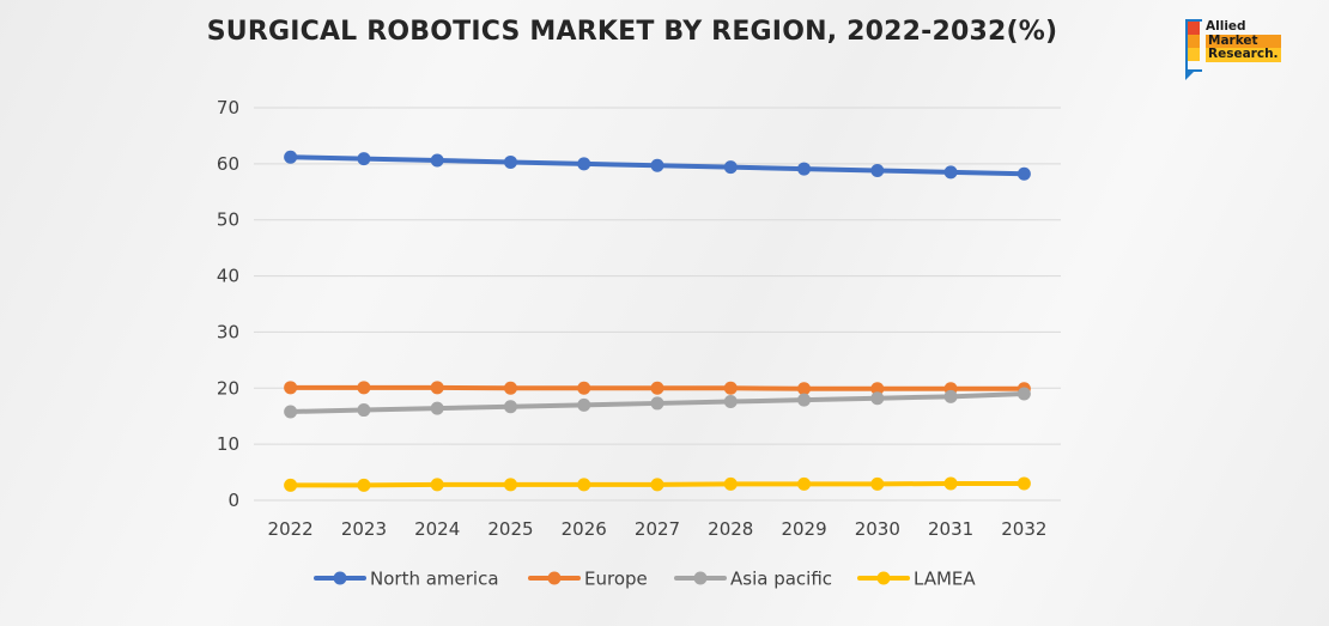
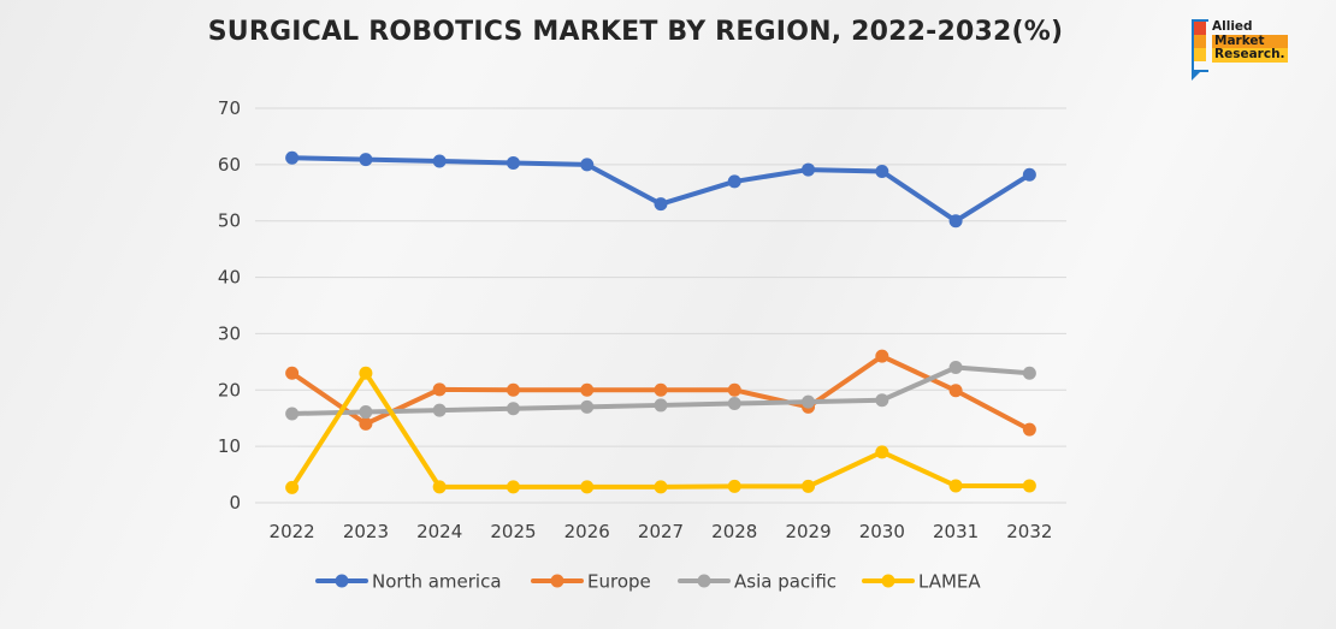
Europe/2022: 20 -> 23
Europe/2023: 20 -> 14
LAMEA/2023: 3 -> 23
North america/2027: 60 -> 53
North america/2028: 59 -> 57
Europe/2029: 20 -> 17
Europe/2030: 20 -> 26
LAMEA/2030: 3 -> 9
North america/2031: 58 -> 50
Asia pacific/2031: 18 -> 24
Europe/2032: 20 -> 13
Asia pacific/2032: 19 -> 23
